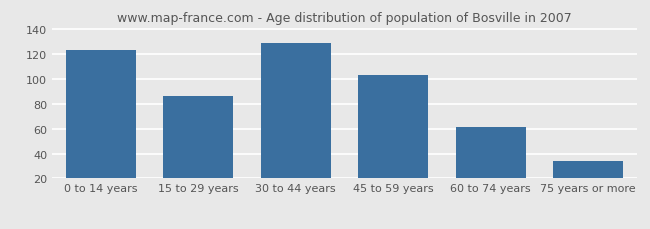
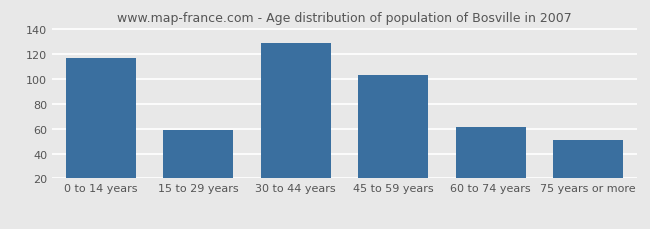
0 to 14 years: 123 -> 117
15 to 29 years: 86 -> 59
75 years or more: 34 -> 51
